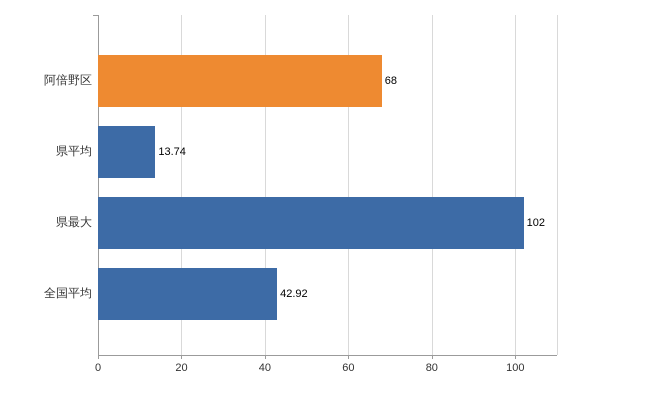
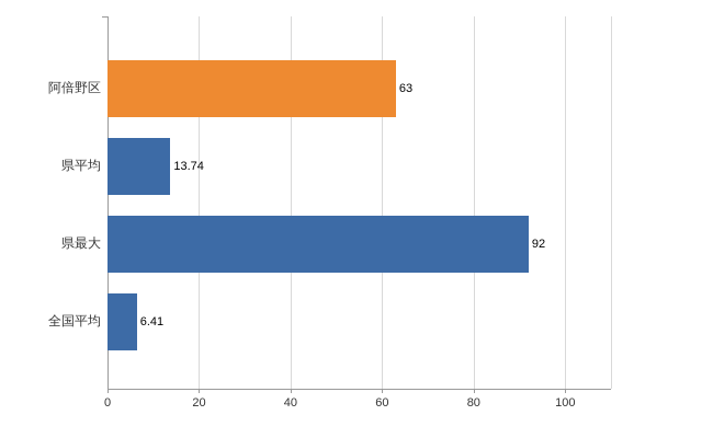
阿倍野区: 68 -> 63
県最大: 102 -> 92
全国平均: 42.92 -> 6.41
